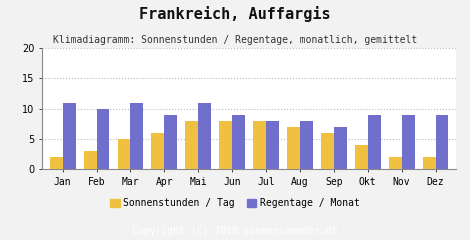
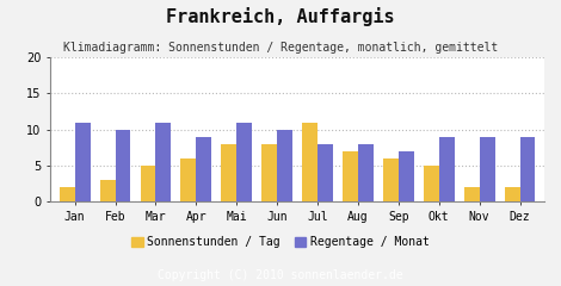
Regentage / Monat/Jun: 9 -> 10
Sonnenstunden / Tag/Jul: 8 -> 11
Sonnenstunden / Tag/Okt: 4 -> 5
